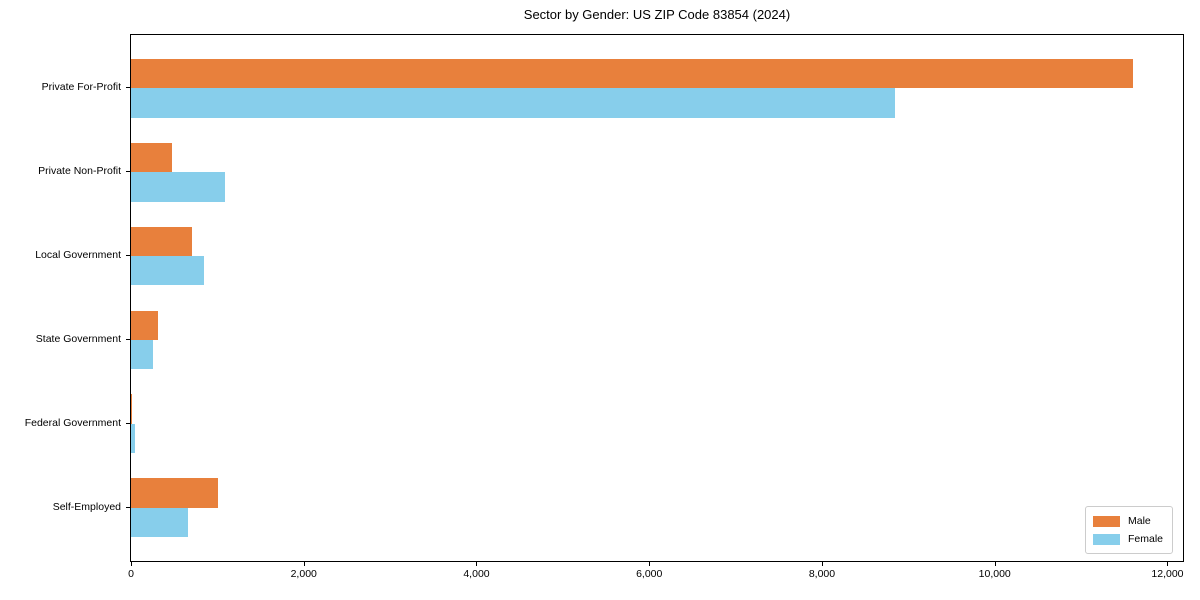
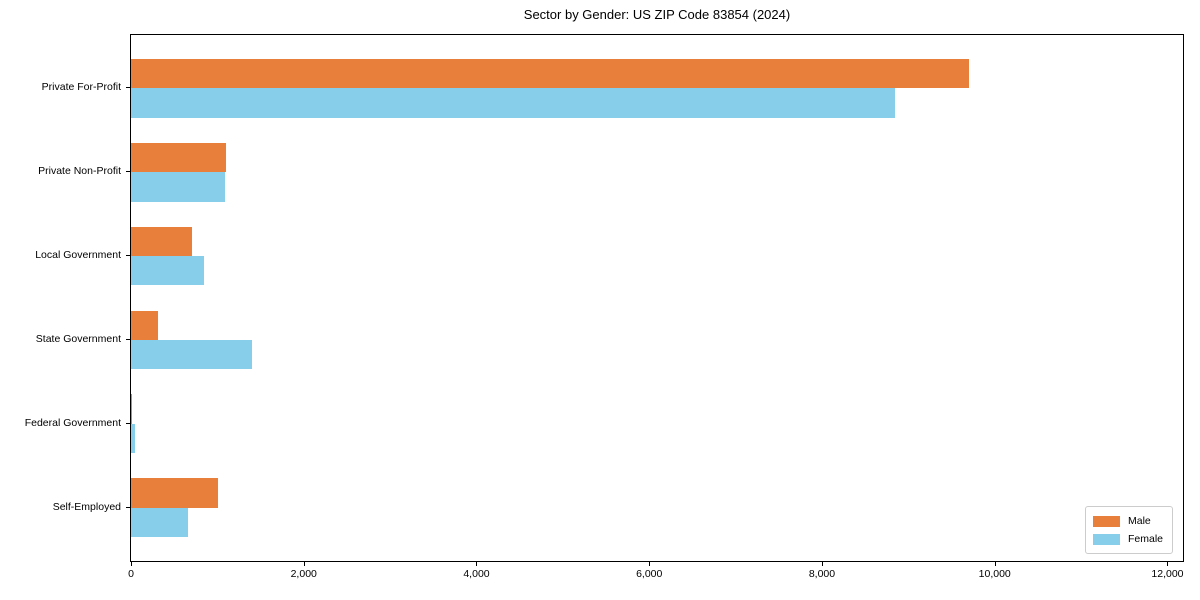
Male/Private For-Profit: 11600 -> 9700
Male/Private Non-Profit: 500 -> 1100
Female/State Government: 300 -> 1400
